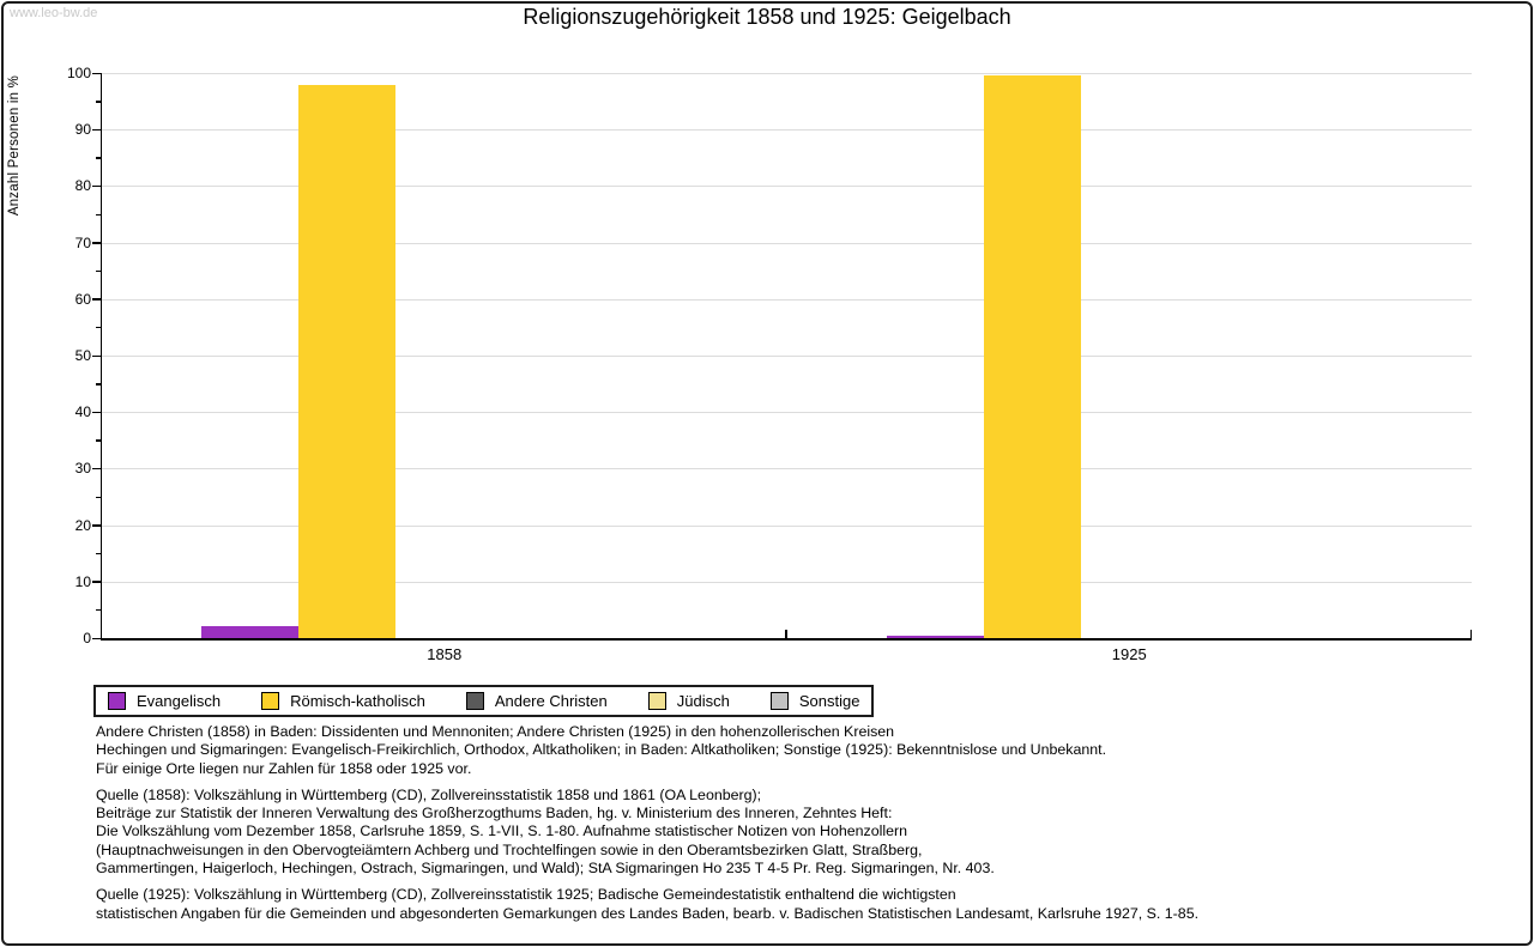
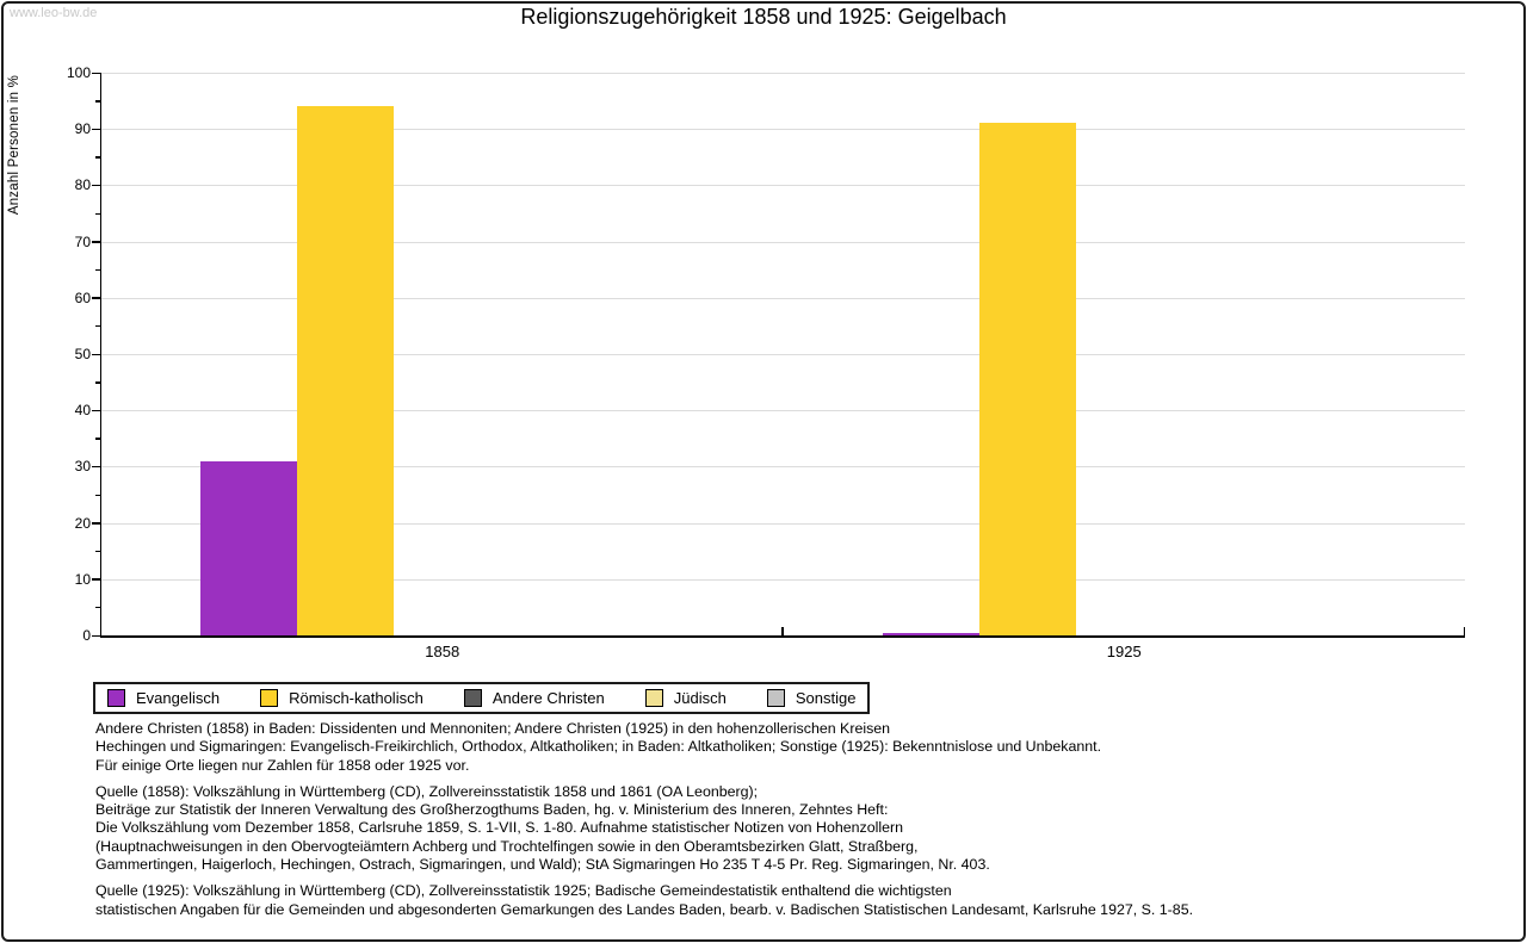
Evangelisch/1858: 2 -> 31
Römisch-katholisch/1858: 98 -> 94
Römisch-katholisch/1925: 100 -> 91
